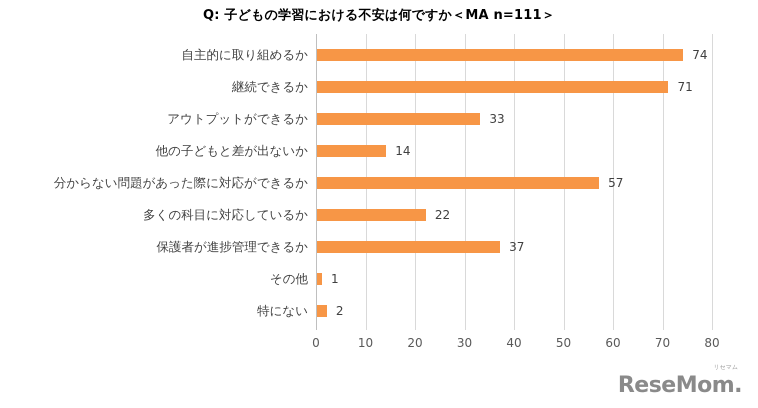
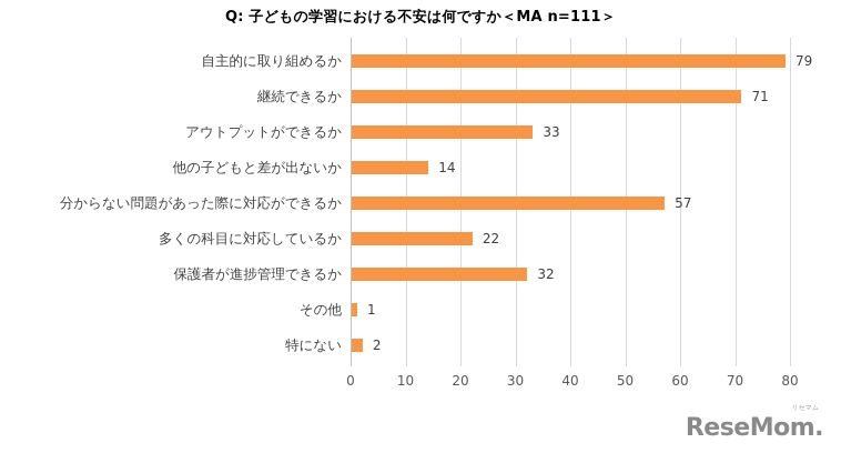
自主的に取り組めるか: 74 -> 79
保護者が進捗管理できるか: 37 -> 32
